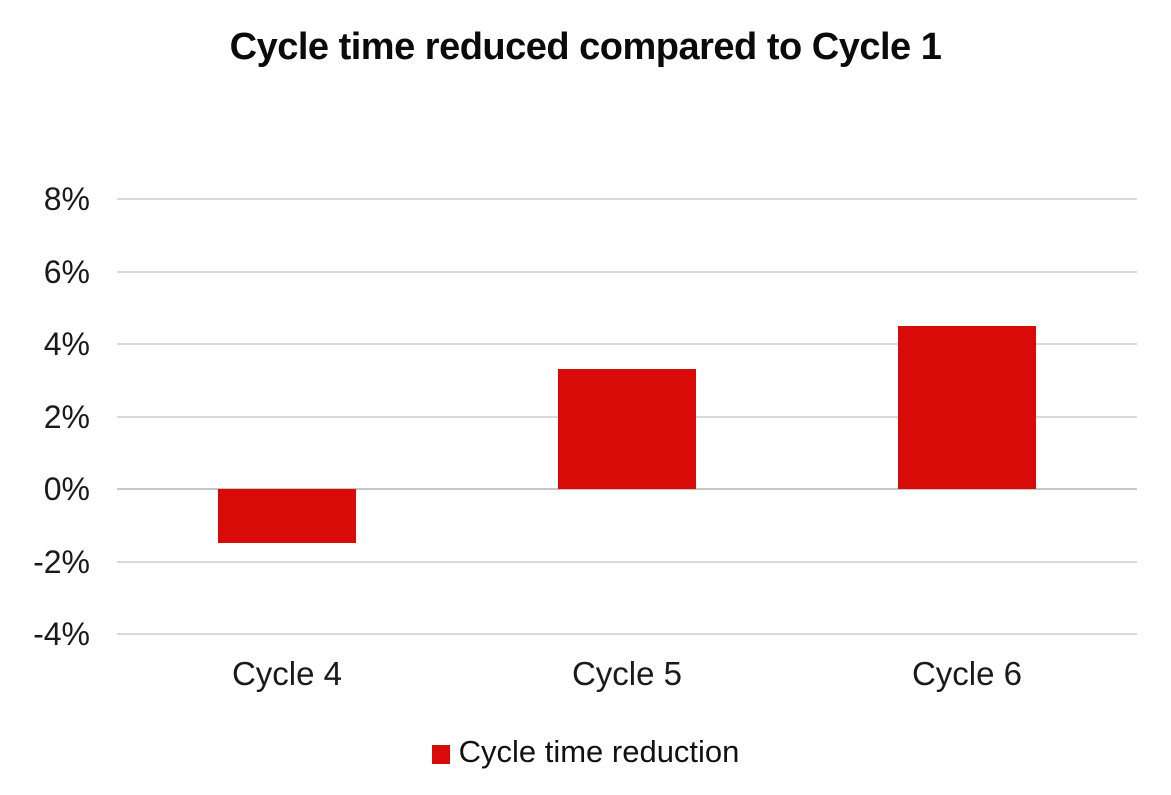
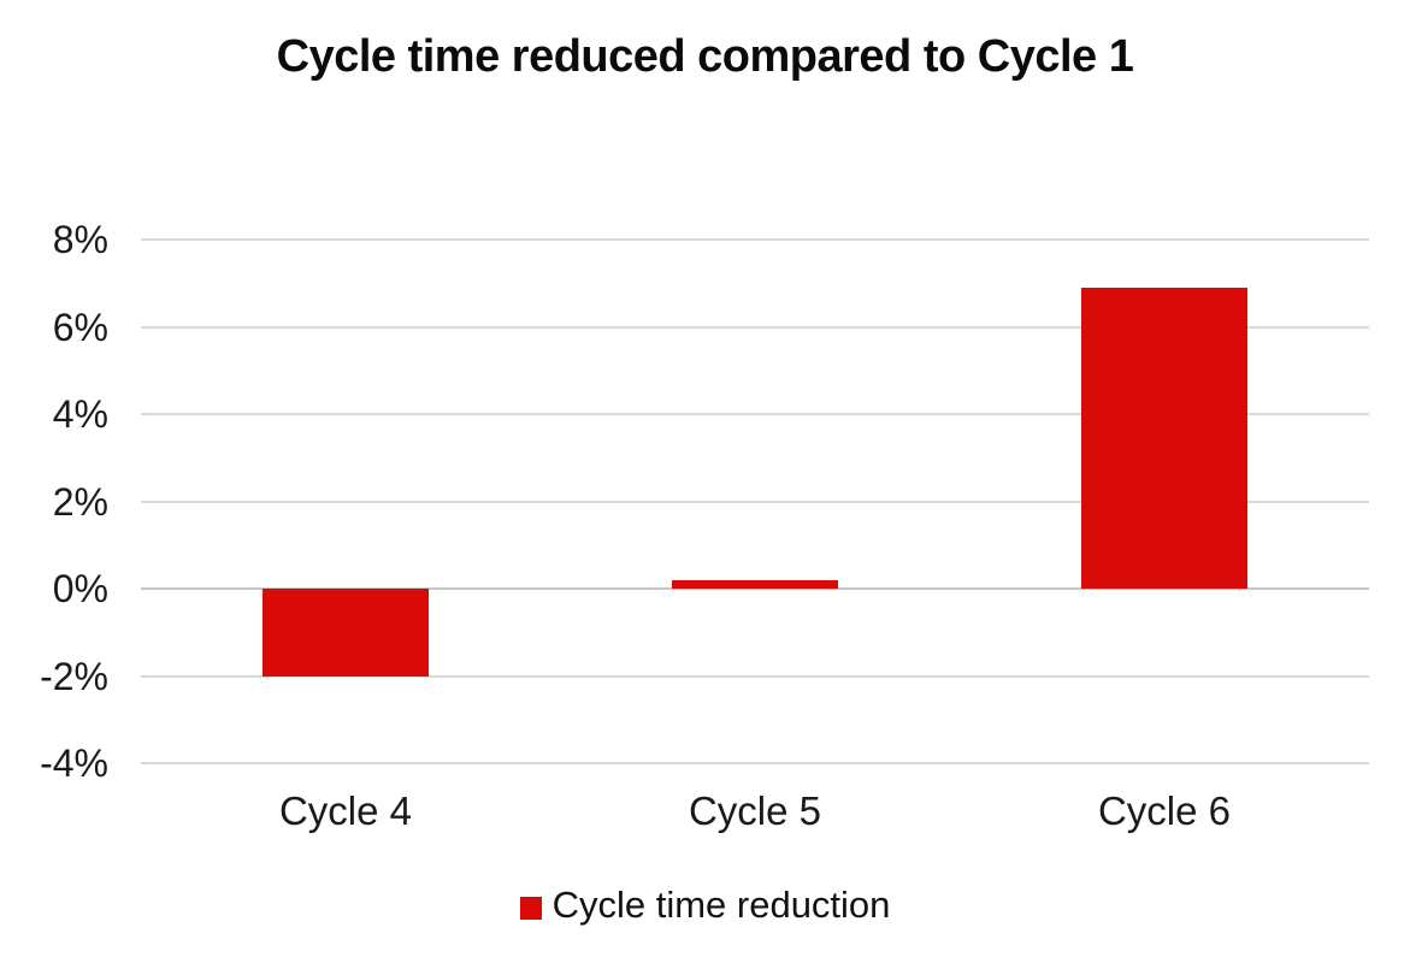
Cycle 4: -1.5% -> -2.0%
Cycle 5: 3.3% -> 0.2%
Cycle 6: 4.5% -> 6.9%
